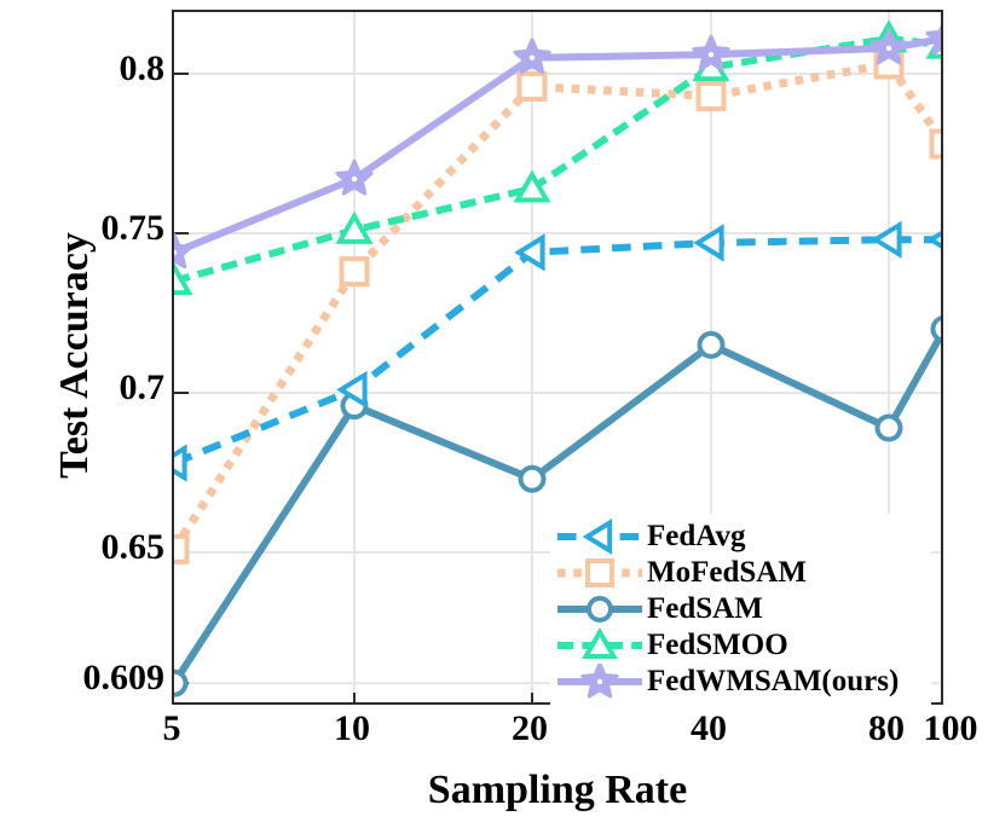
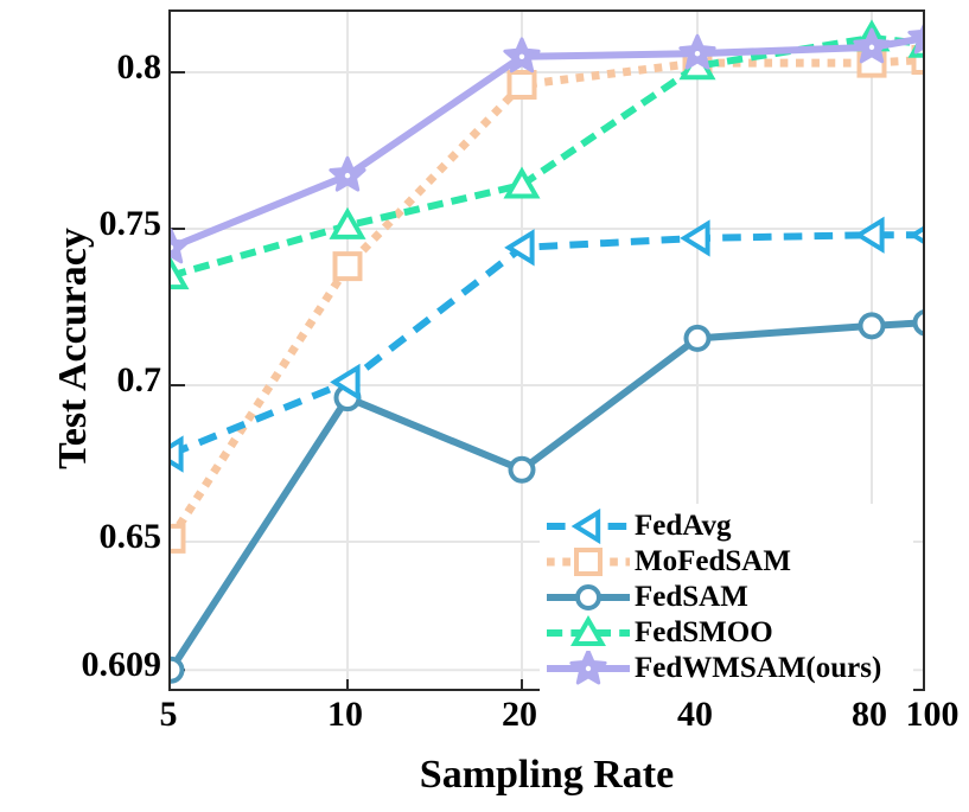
MoFedSAM/40: 0.793 -> 0.803
FedSAM/80: 0.689 -> 0.719
MoFedSAM/100: 0.778 -> 0.804
